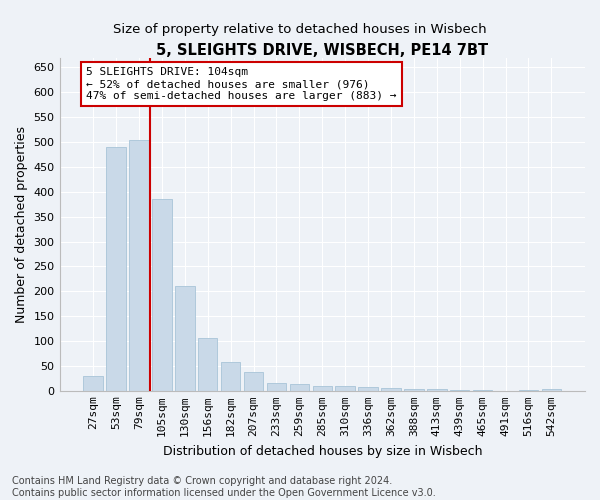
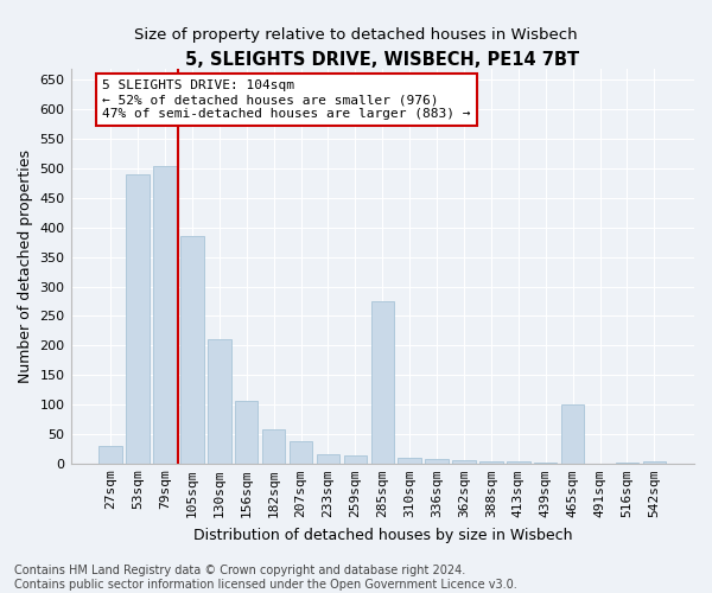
285sqm: 10 -> 275
465sqm: 1 -> 100
